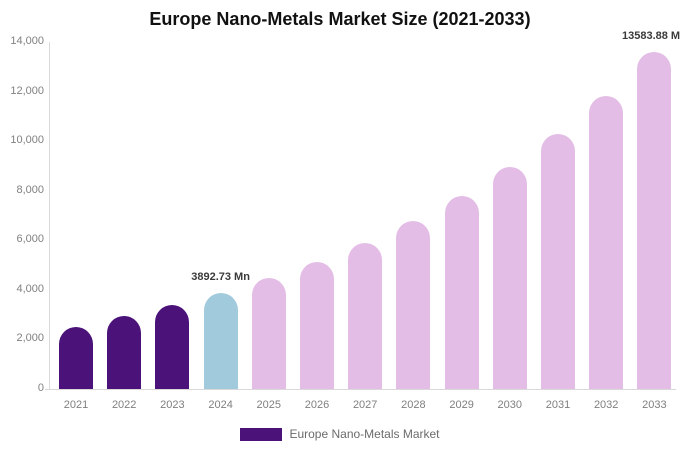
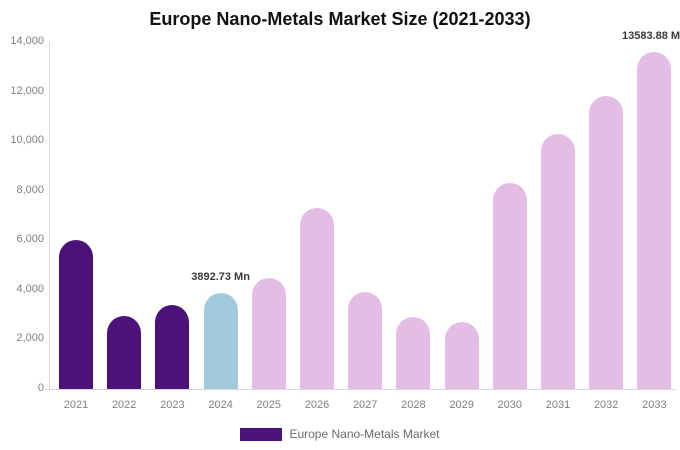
2021: 2500 -> 6000
2026: 5100 -> 7300
2027: 5900 -> 3900
2028: 6800 -> 2900
2029: 7800 -> 2700
2030: 9000 -> 8300
